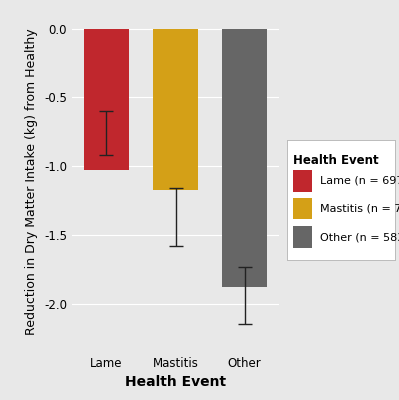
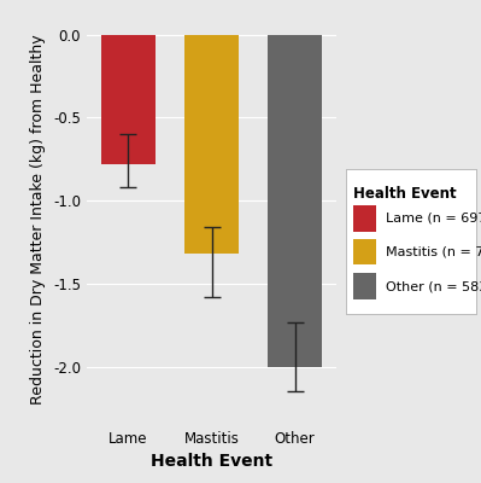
Lame: -1.03 -> -0.78
Mastitis: -1.17 -> -1.32
Other: -1.88 -> -2.00
